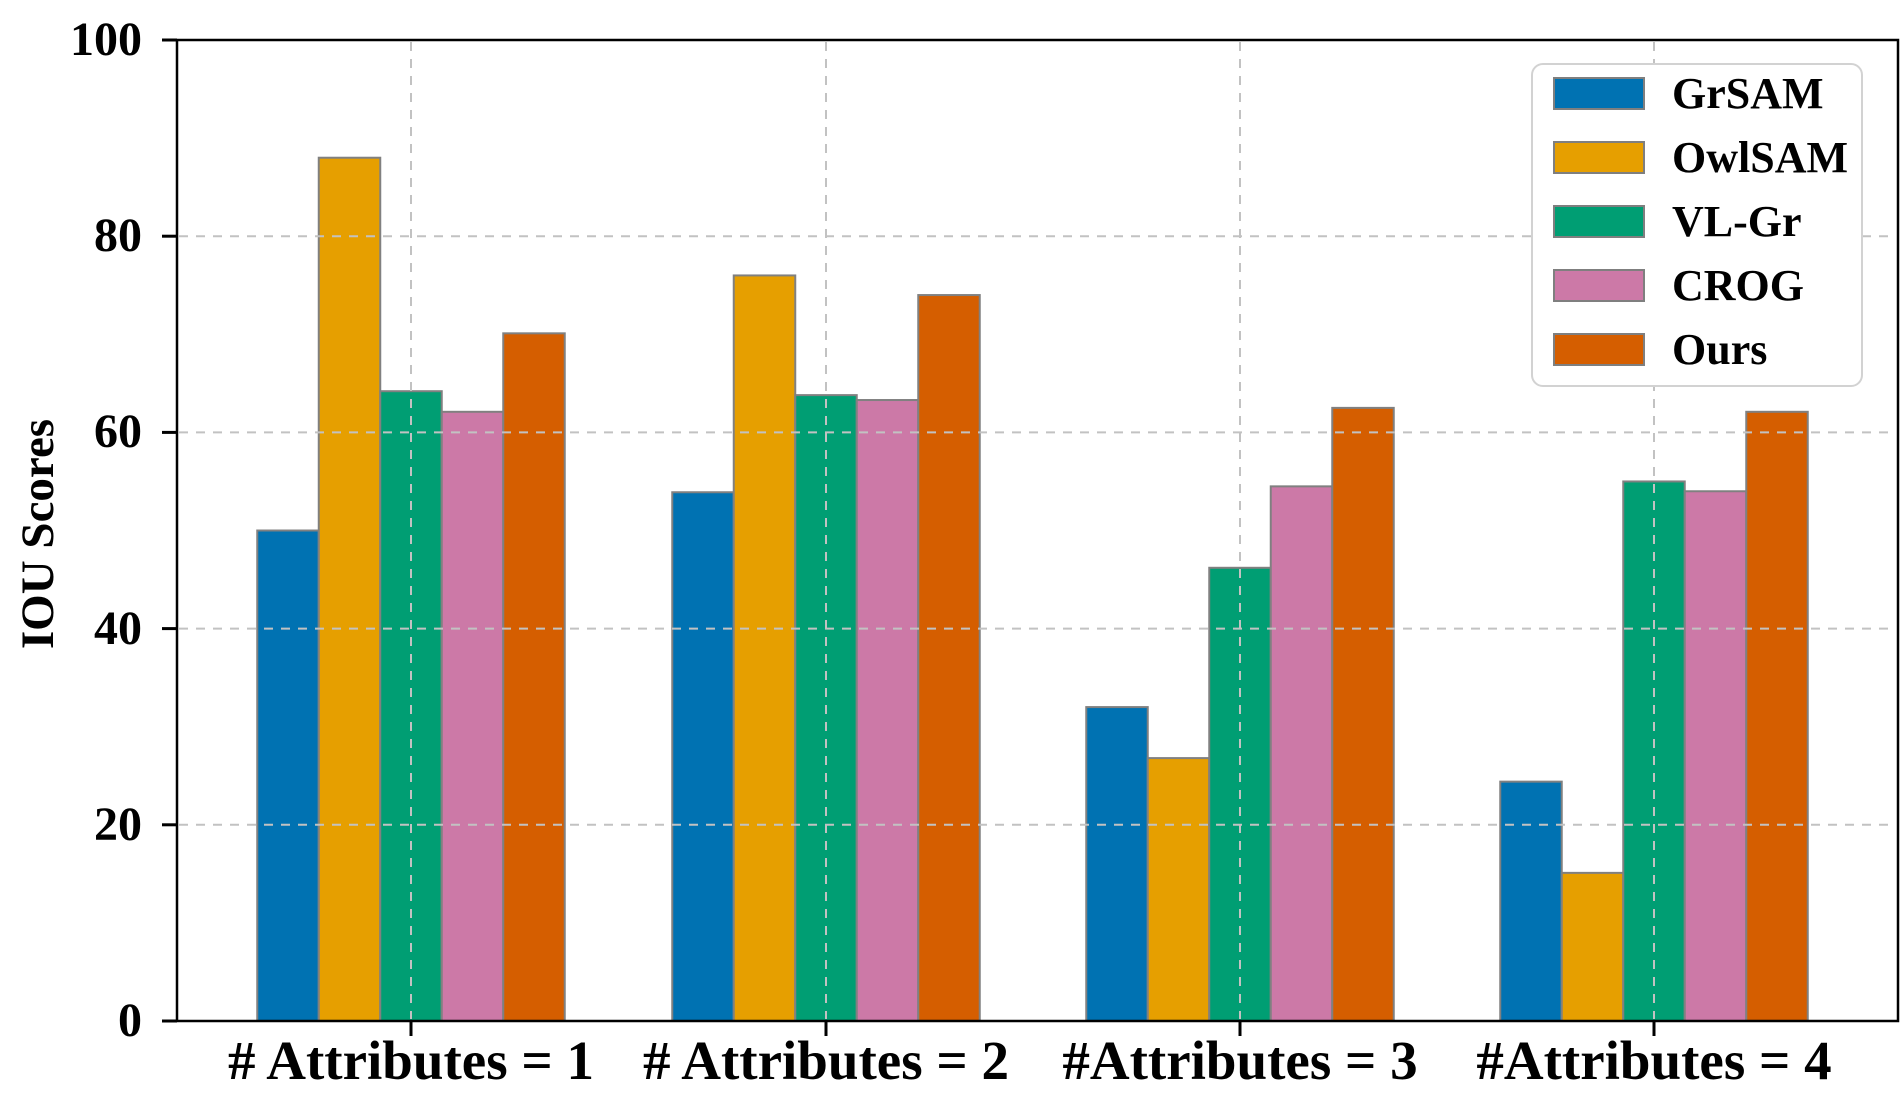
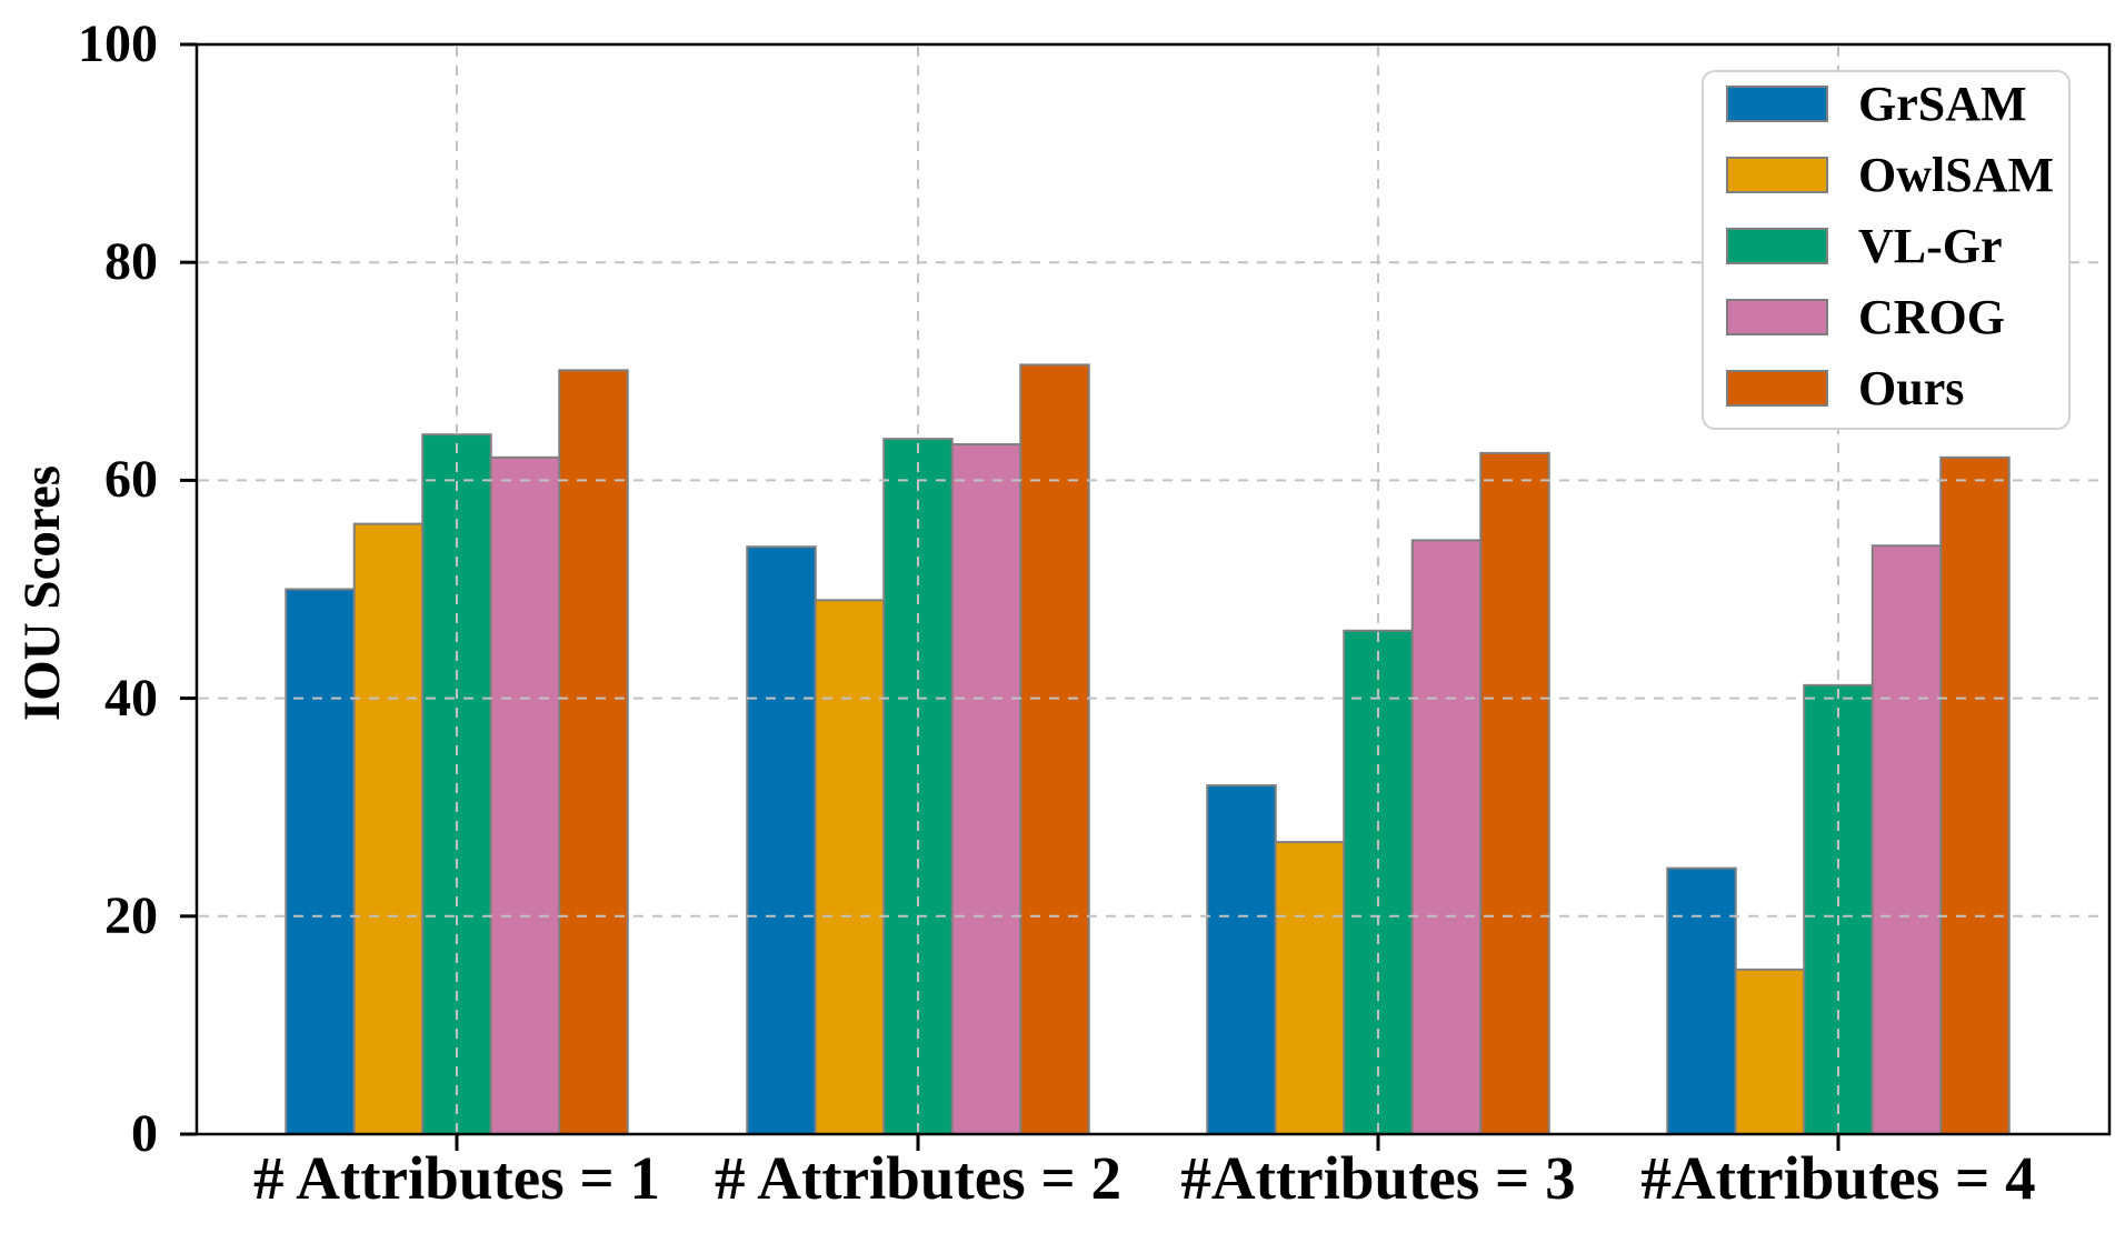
OwlSAM/# Attributes = 1: 88 -> 56
OwlSAM/# Attributes = 2: 76 -> 49
Ours/# Attributes = 2: 74 -> 71
VL-Gr/#Attributes = 4: 55 -> 41
